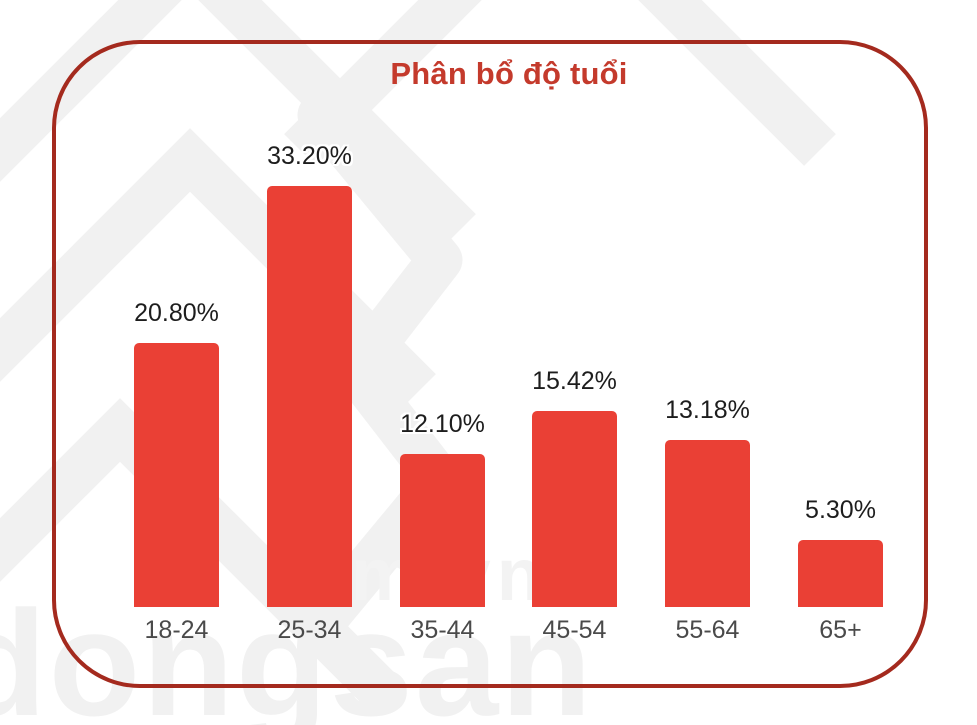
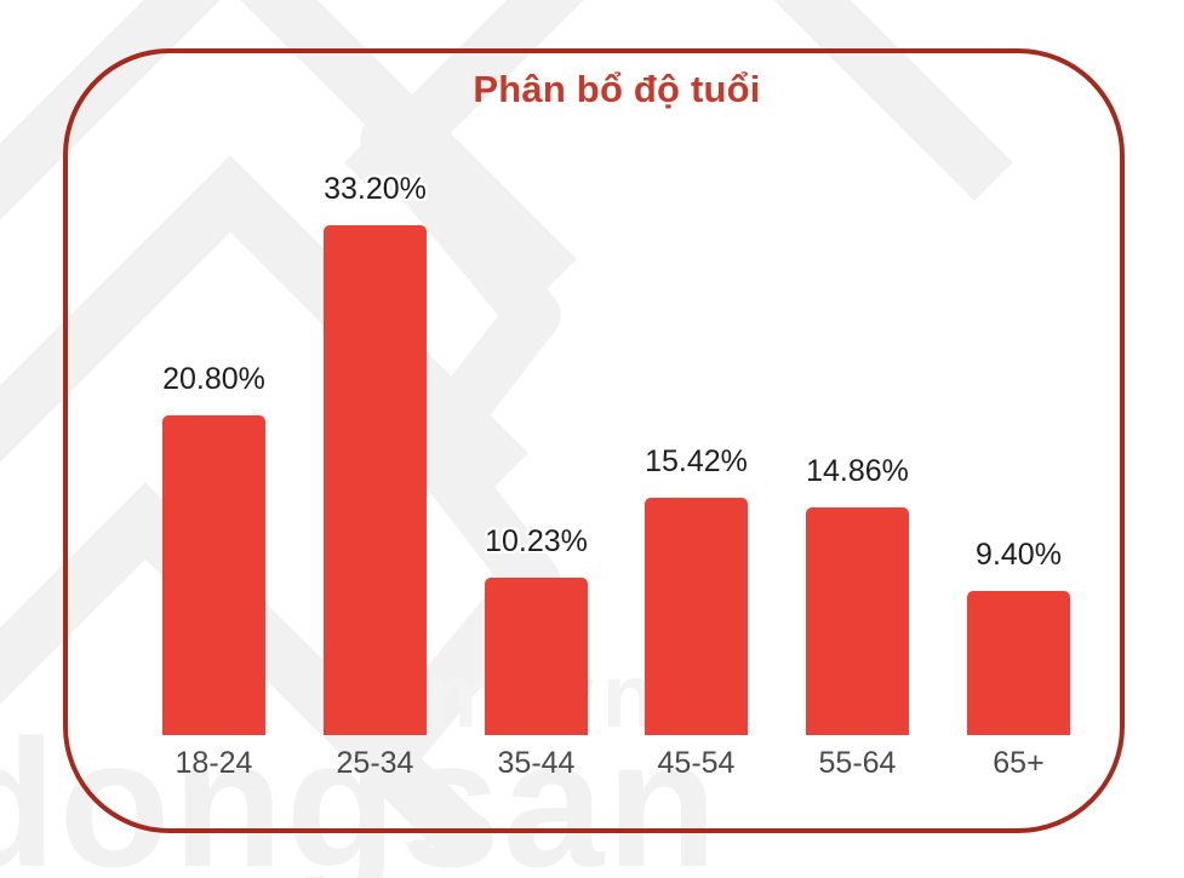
35-44: 12.10% -> 10.23%
55-64: 13.18% -> 14.86%
65+: 5.30% -> 9.40%
